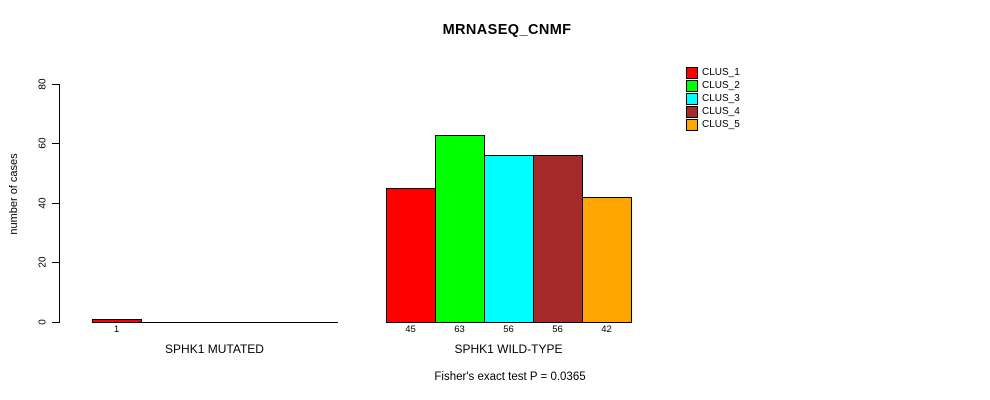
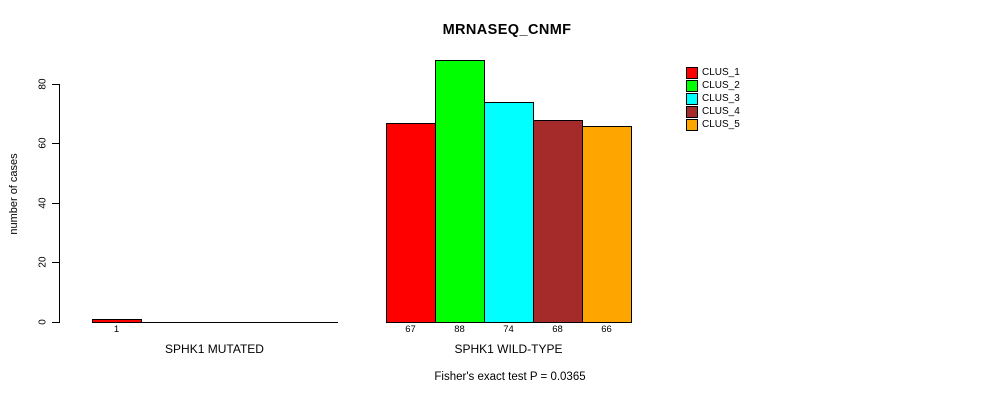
CLUS_1/SPHK1 WILD-TYPE: 45 -> 67
CLUS_2/SPHK1 WILD-TYPE: 63 -> 88
CLUS_3/SPHK1 WILD-TYPE: 56 -> 74
CLUS_4/SPHK1 WILD-TYPE: 56 -> 68
CLUS_5/SPHK1 WILD-TYPE: 42 -> 66
